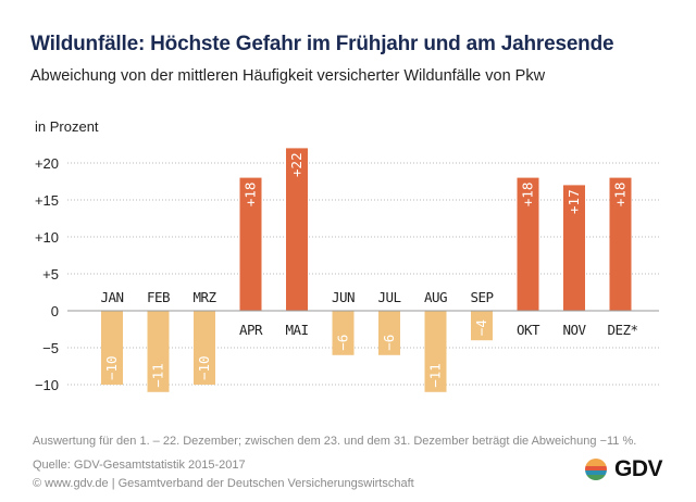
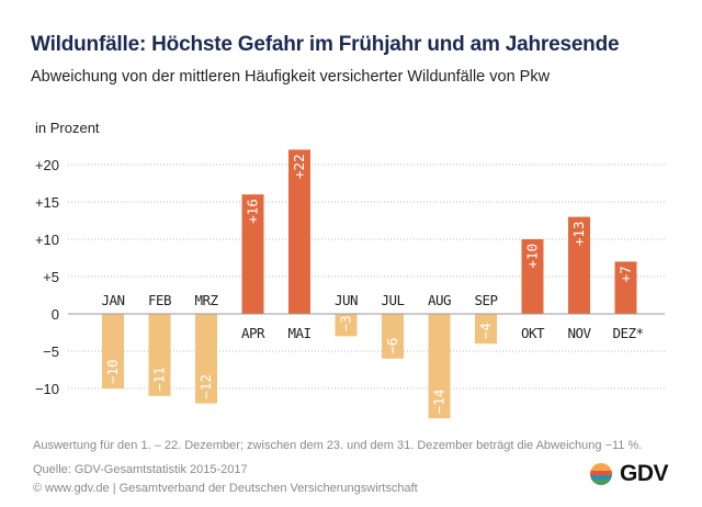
MRZ: −10 -> −12
APR: +18 -> +16
JUN: −6 -> −3
AUG: −11 -> −14
OKT: +18 -> +10
NOV: +17 -> +13
DEZ*: +18 -> +7
